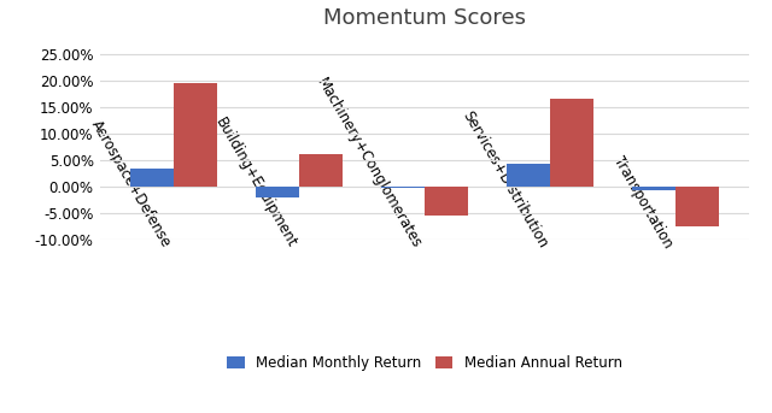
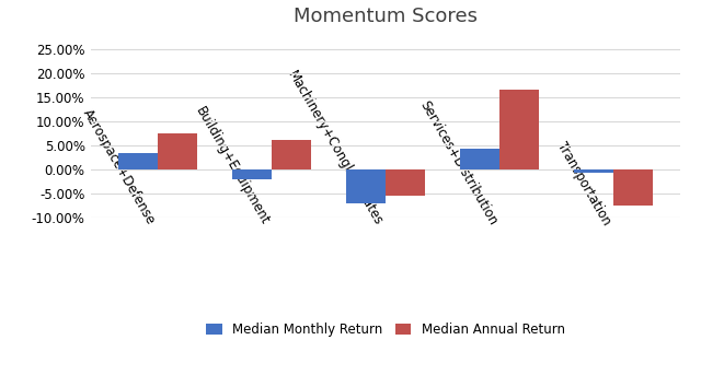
Median Annual Return/Aerospace+Defense: 19.5% -> 7.5%
Median Monthly Return/Machinery+Conglomerates: -0.3% -> -7.0%
